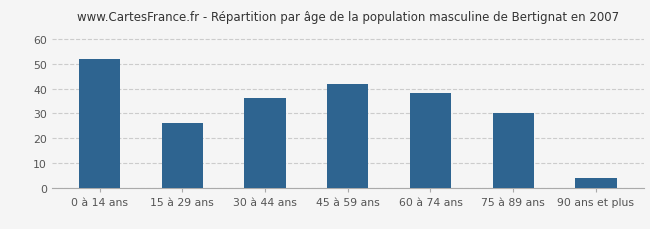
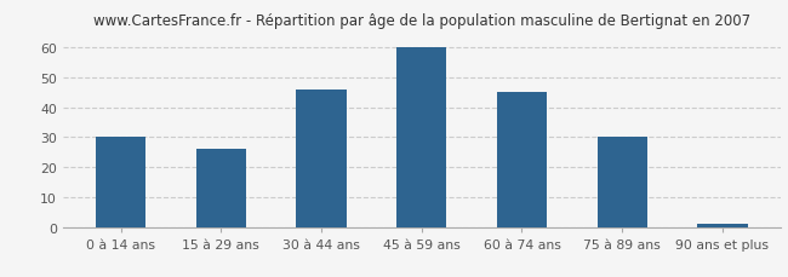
0 à 14 ans: 52 -> 30
30 à 44 ans: 36 -> 46
45 à 59 ans: 42 -> 60
60 à 74 ans: 38 -> 45
90 ans et plus: 4 -> 1
